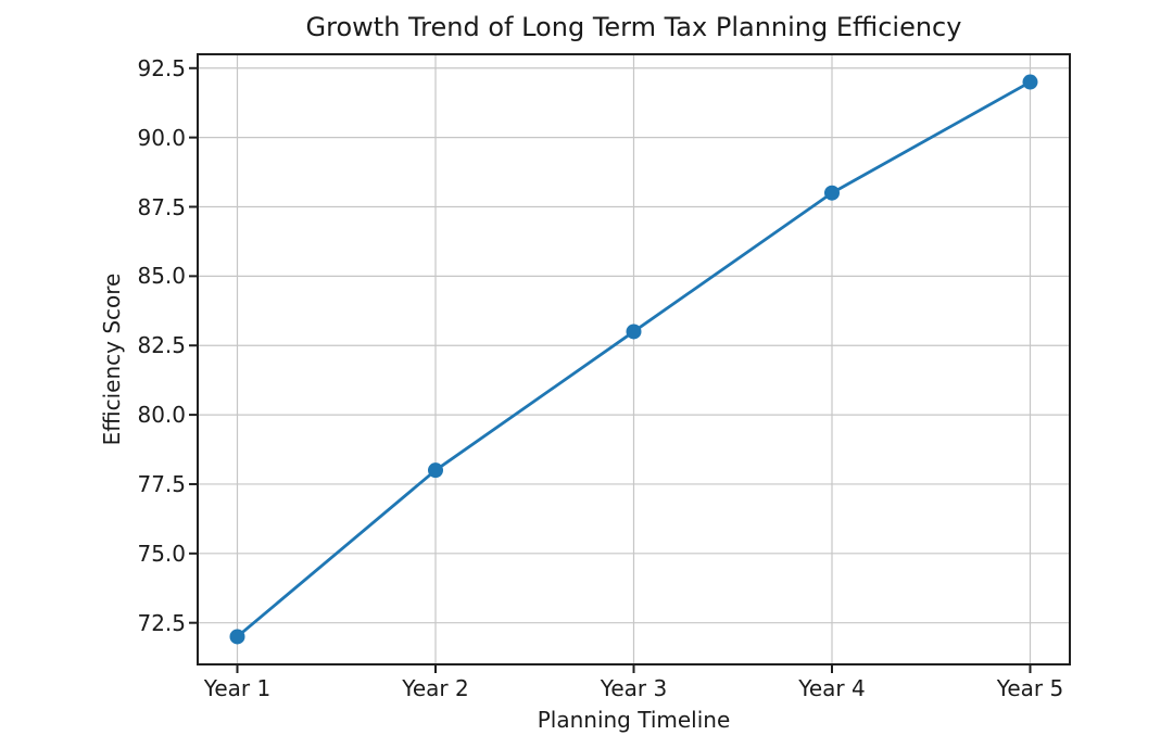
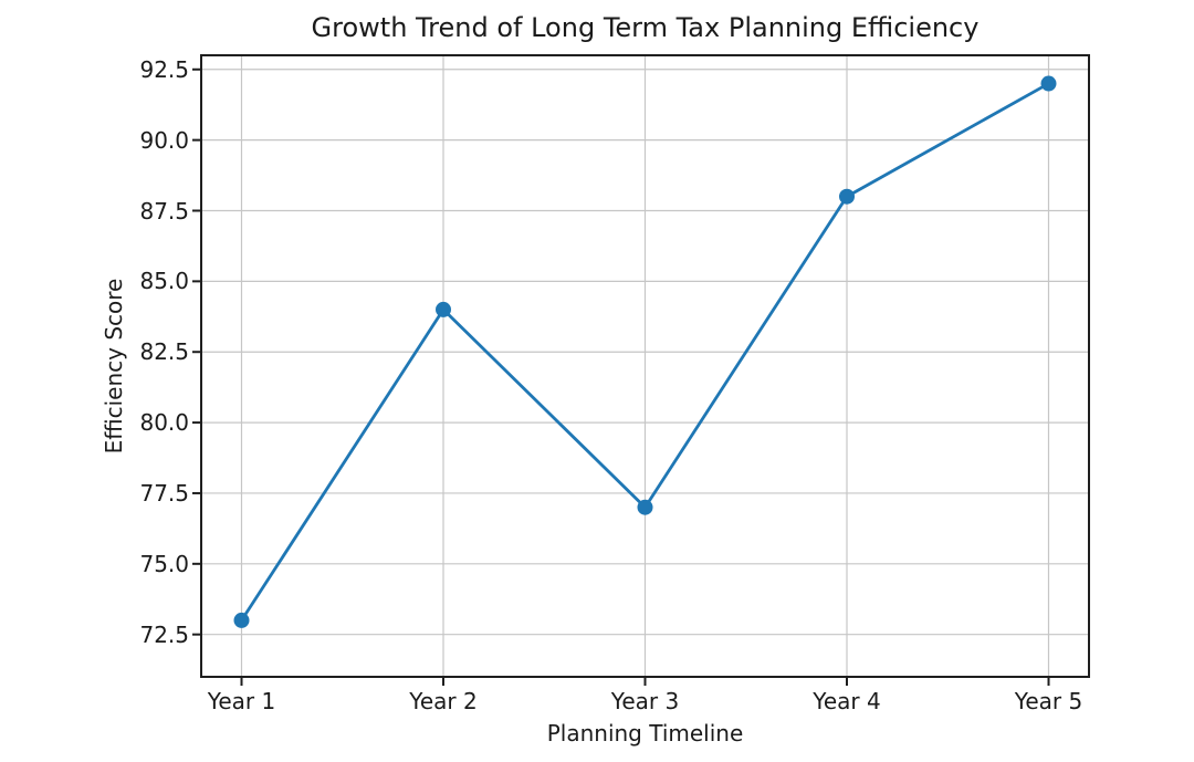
Year 1: 72 -> 73
Year 2: 78 -> 84
Year 3: 83 -> 77
